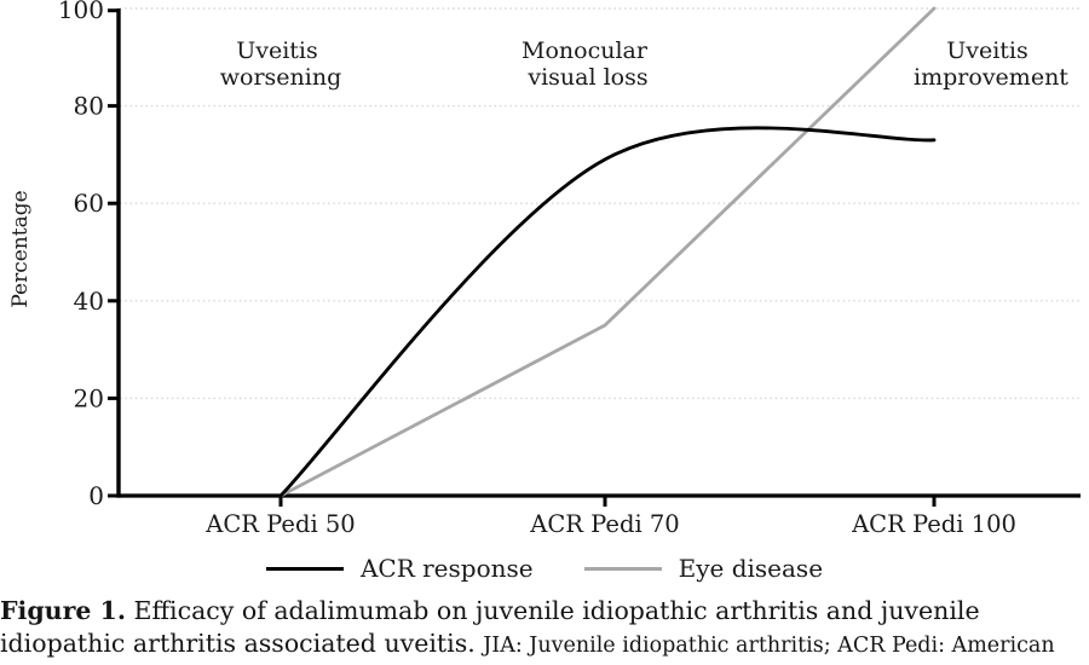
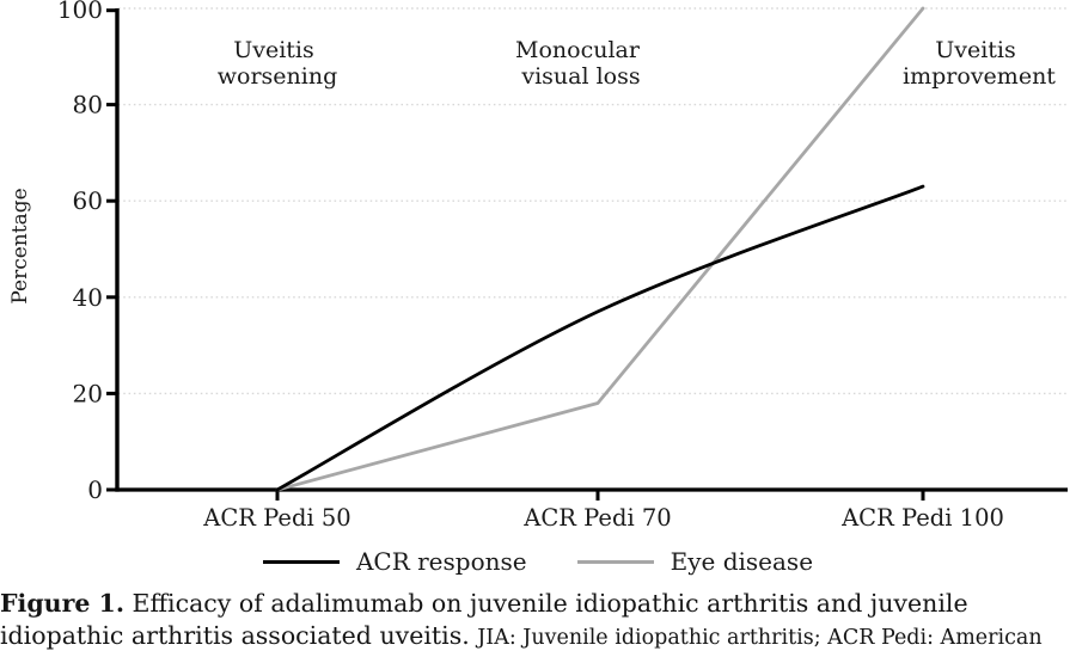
ACR response/ACR Pedi 70: 69 -> 37
Eye disease/ACR Pedi 70: 35 -> 18
ACR response/ACR Pedi 100: 73 -> 63
